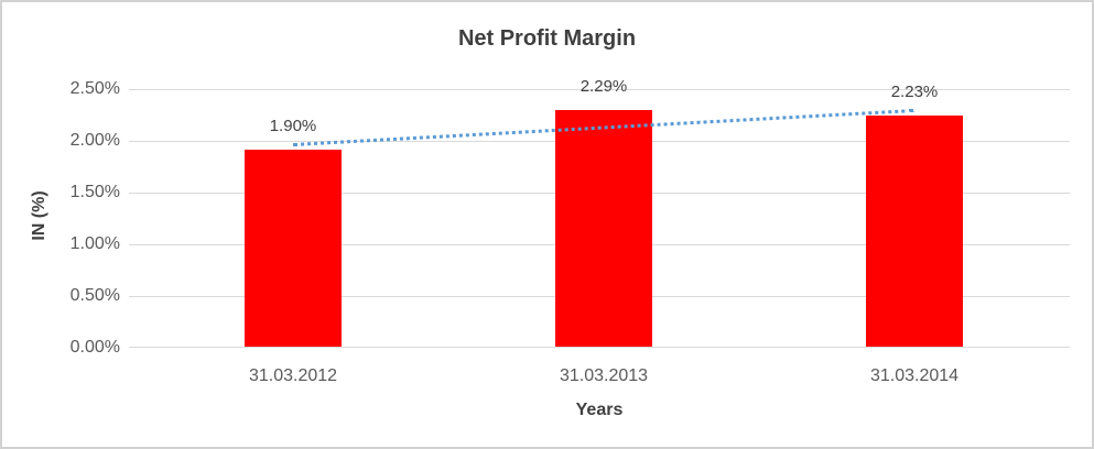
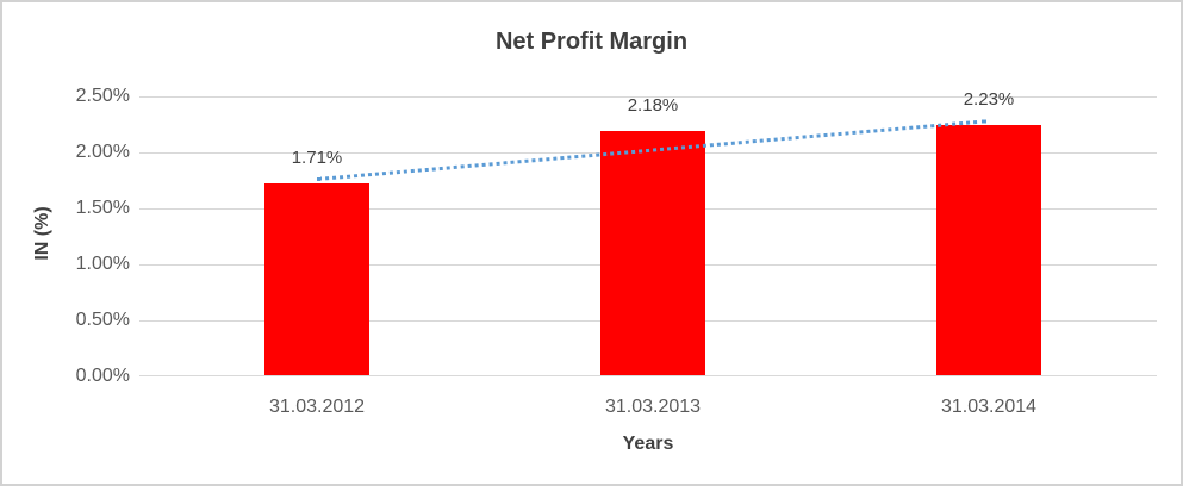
31.03.2012: 1.90% -> 1.71%
31.03.2013: 2.29% -> 2.18%
